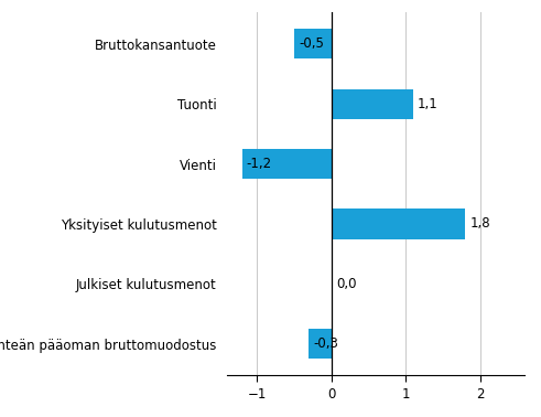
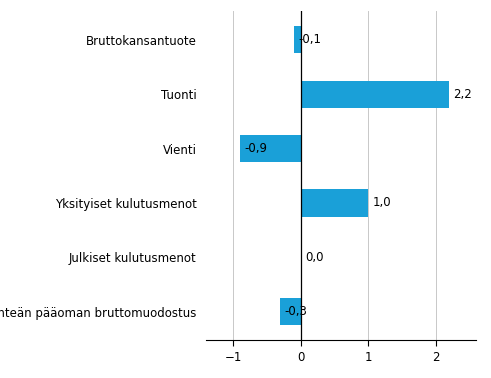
Bruttokansantuote: -0,5 -> -0,1
Tuonti: 1,1 -> 2,2
Vienti: -1,2 -> -0,9
Yksityiset kulutusmenot: 1,8 -> 1,0
